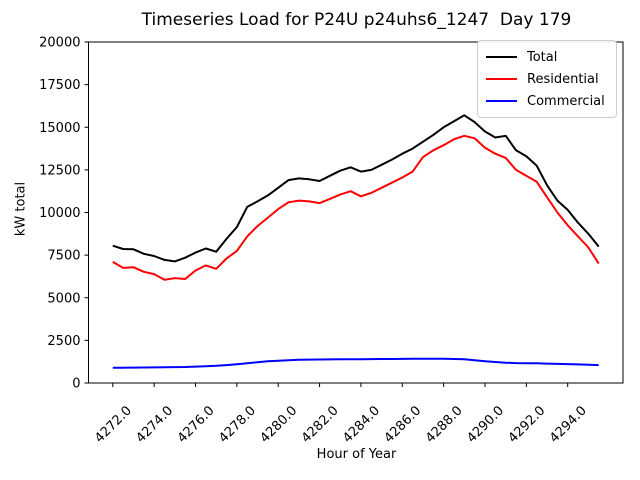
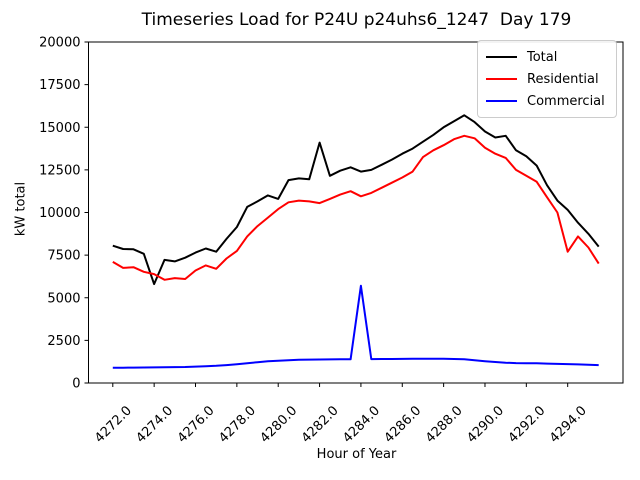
Total/4274.0: 7400 -> 5800
Total/4280.0: 11400 -> 10800
Total/4282.0: 11800 -> 14100
Commercial/4284.0: 1400 -> 5700
Residential/4294.0: 9200 -> 7700
